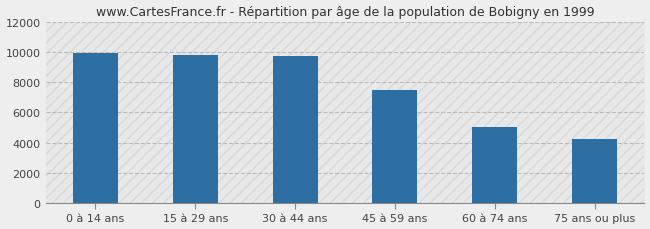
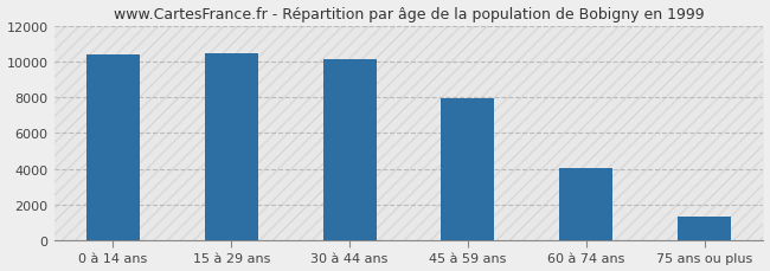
0 à 14 ans: 9900 -> 10400
15 à 29 ans: 9800 -> 10400
30 à 44 ans: 9700 -> 10100
45 à 59 ans: 7500 -> 8000
60 à 74 ans: 5000 -> 4000
75 ans ou plus: 4200 -> 1300
